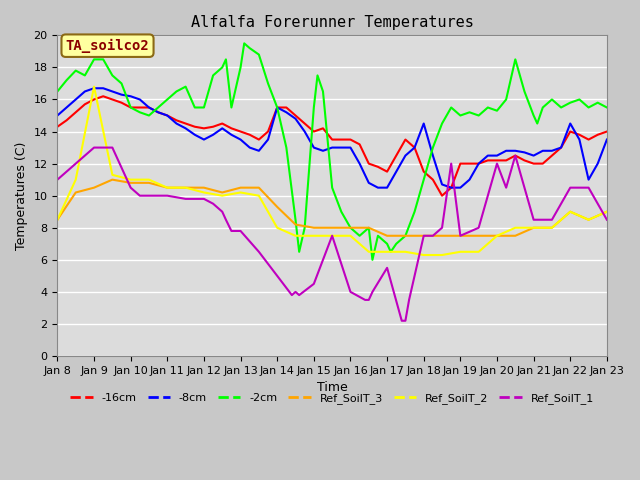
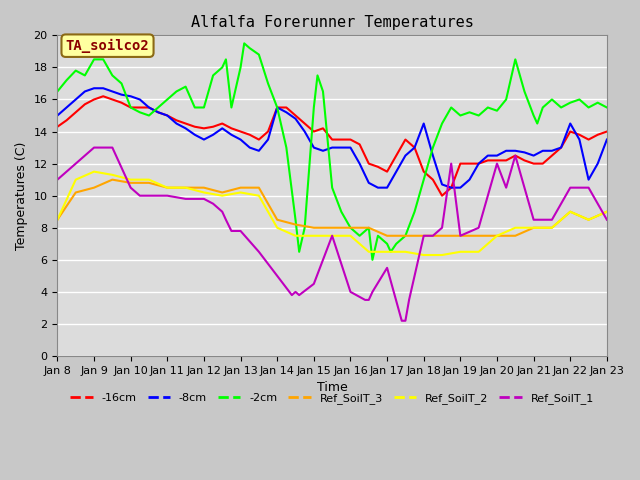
Ref_SoilT_2/Jan 9: 16.8 -> 11.5
Ref_SoilT_3/Jan 14: 9.3 -> 8.5
